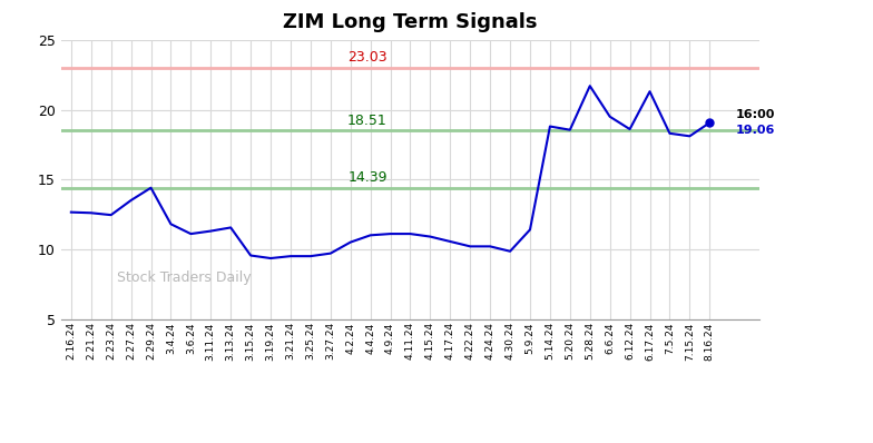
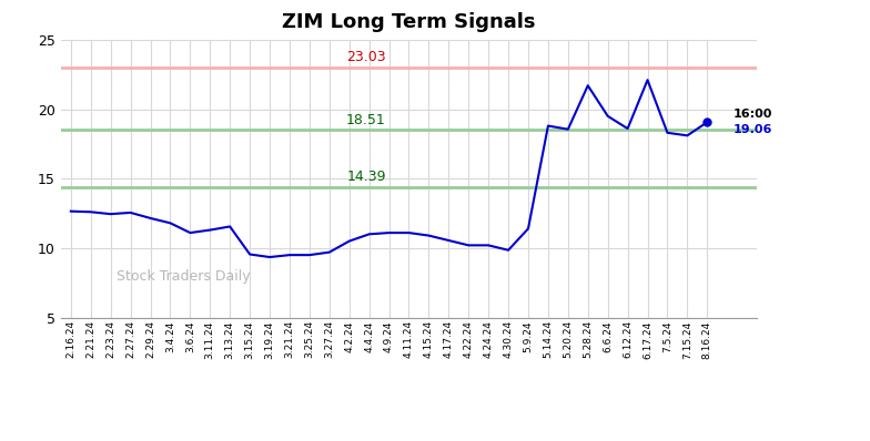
2.27.24: 13.5 -> 12.6
2.29.24: 14.4 -> 12.2
6.17.24: 21.3 -> 22.1
